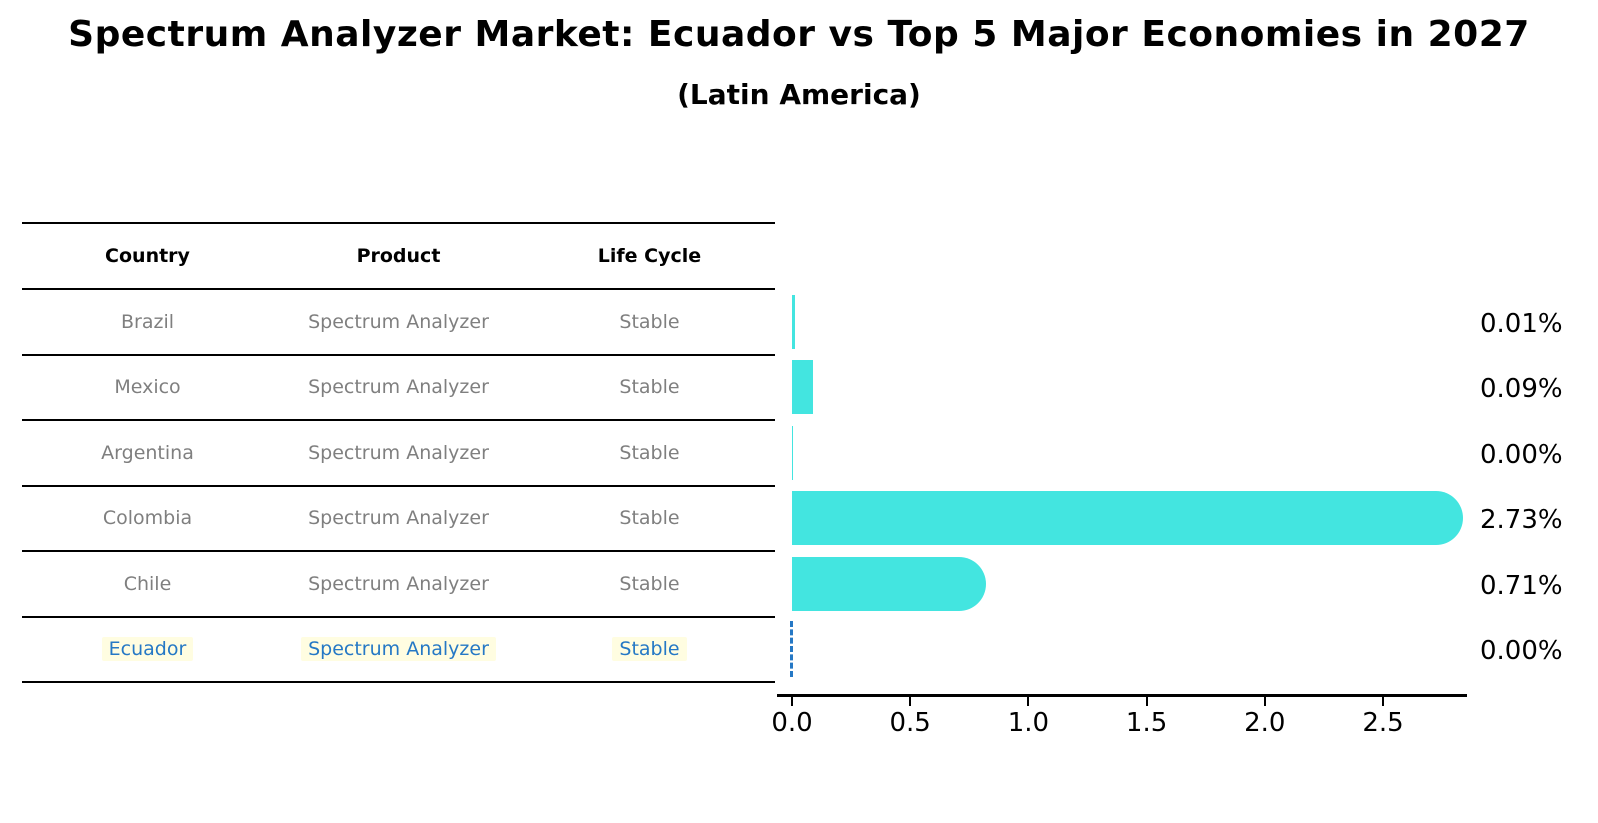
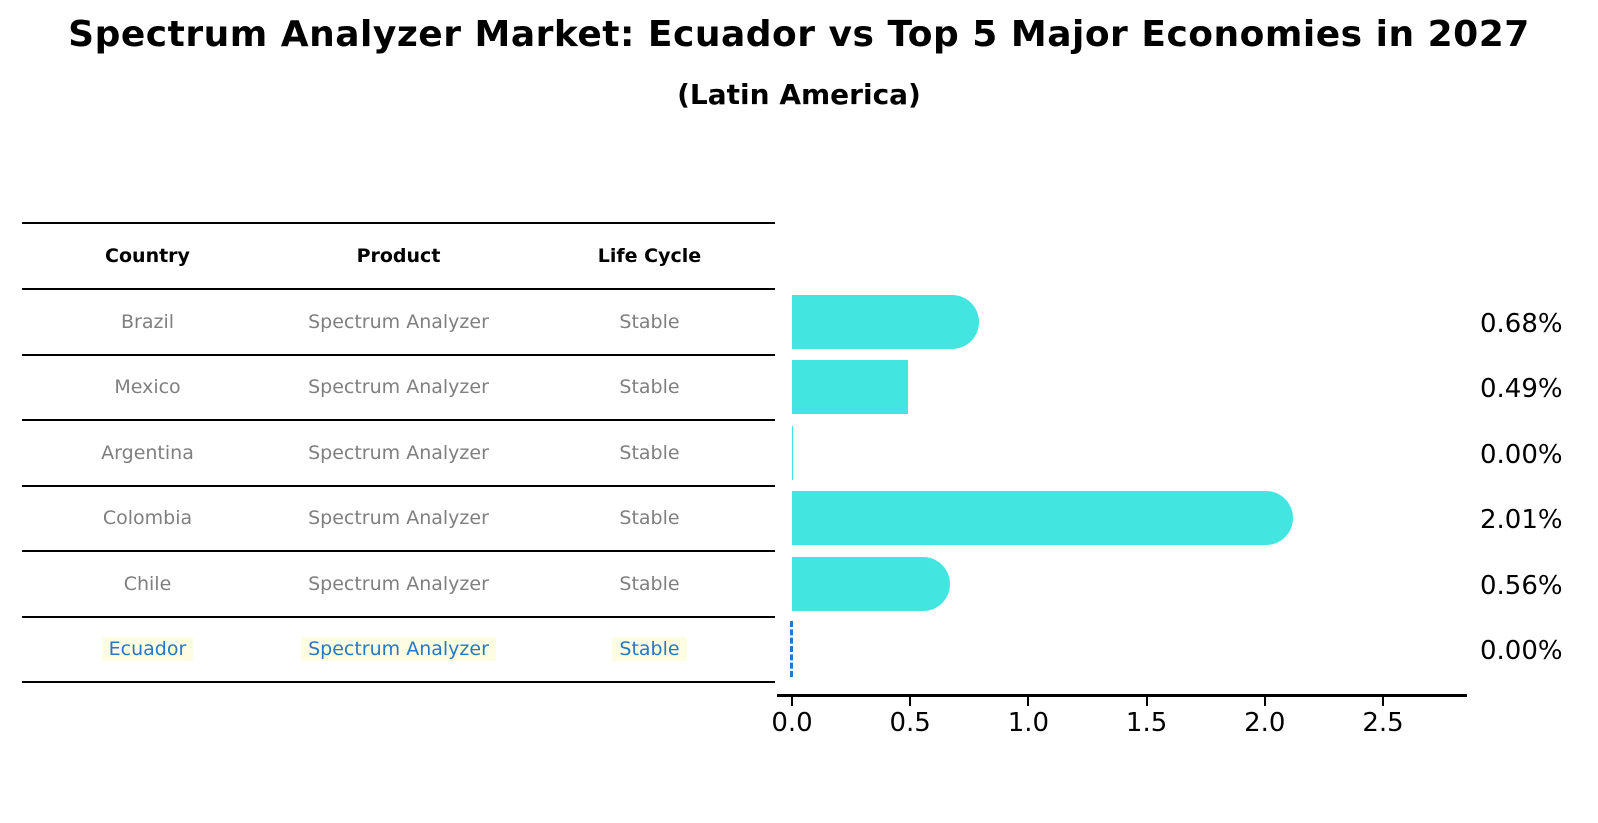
Brazil: 0.01% -> 0.68%
Mexico: 0.09% -> 0.49%
Colombia: 2.73% -> 2.01%
Chile: 0.71% -> 0.56%
